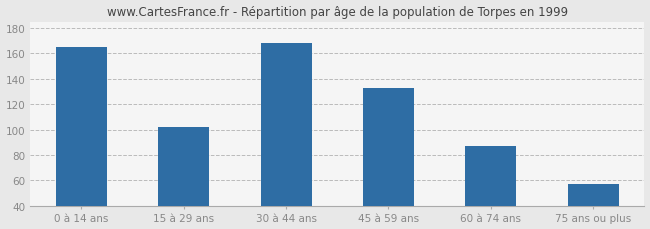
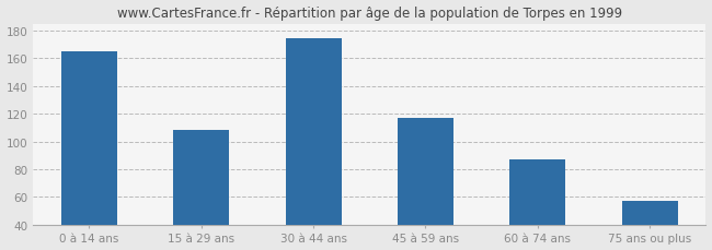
15 à 29 ans: 102 -> 108
30 à 44 ans: 168 -> 174
45 à 59 ans: 133 -> 117
